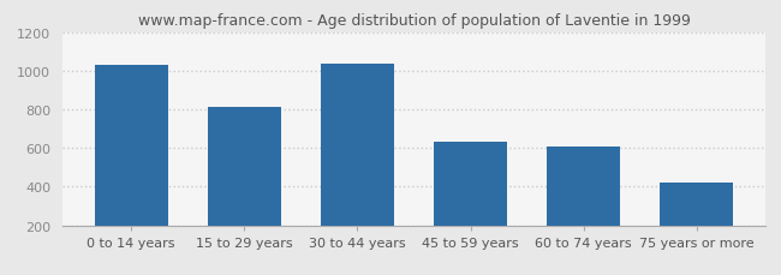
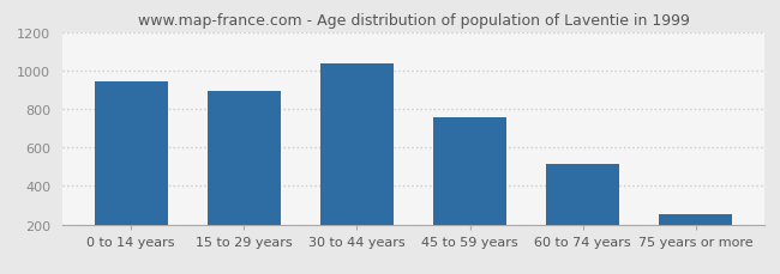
0 to 14 years: 1030 -> 940
15 to 29 years: 810 -> 900
45 to 59 years: 630 -> 760
60 to 74 years: 610 -> 520
75 years or more: 420 -> 260
